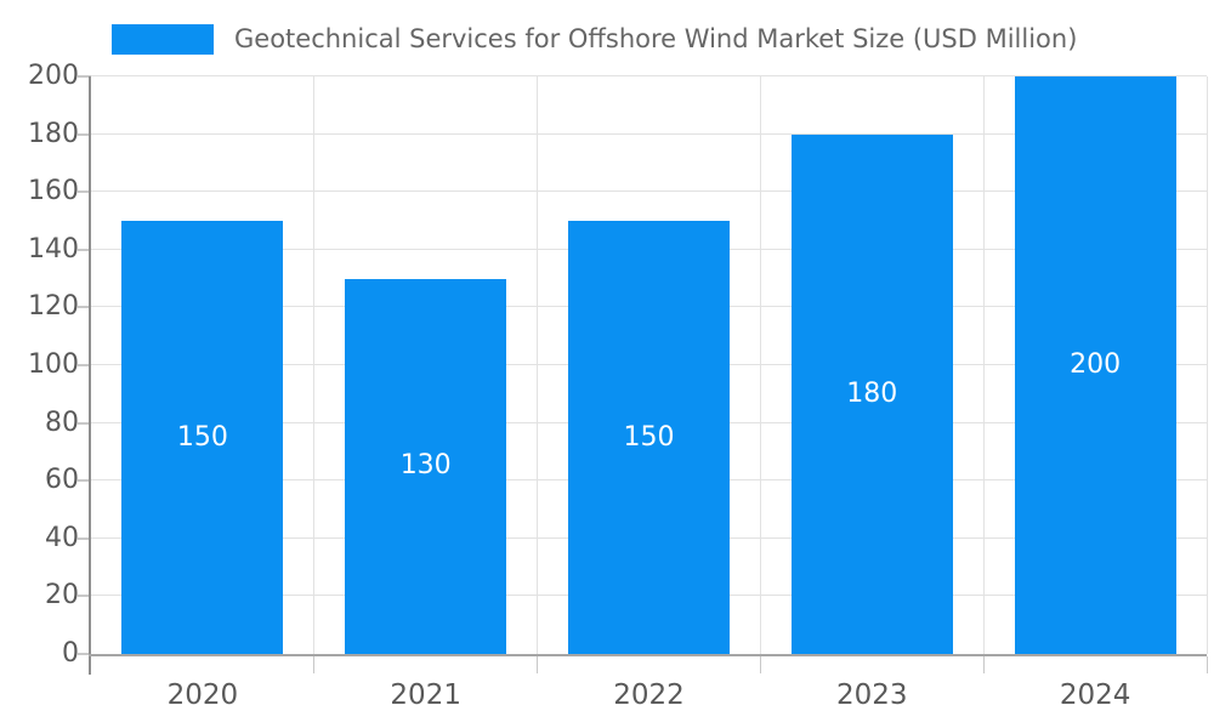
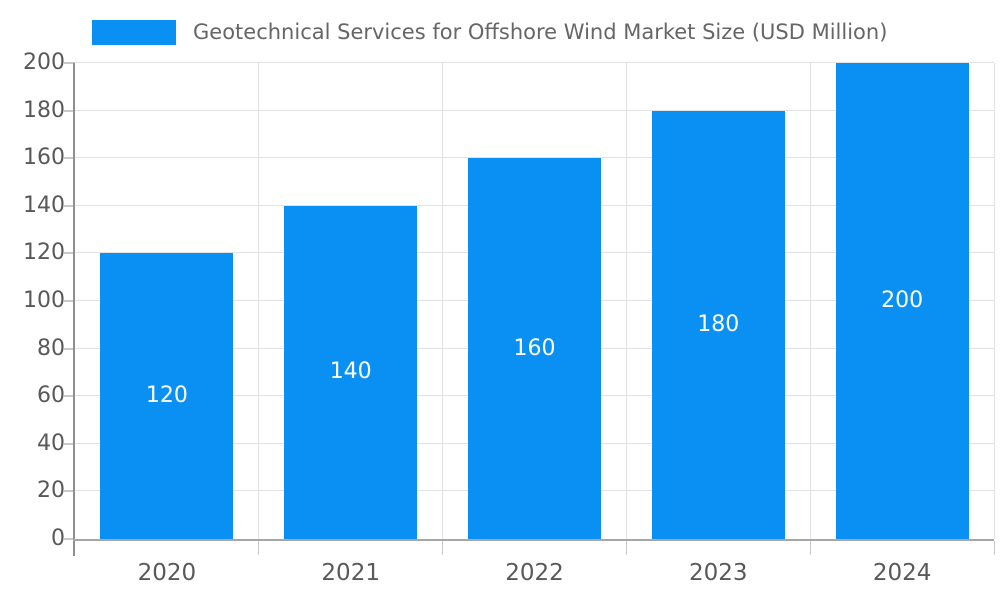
2020: 150 -> 120
2021: 130 -> 140
2022: 150 -> 160
